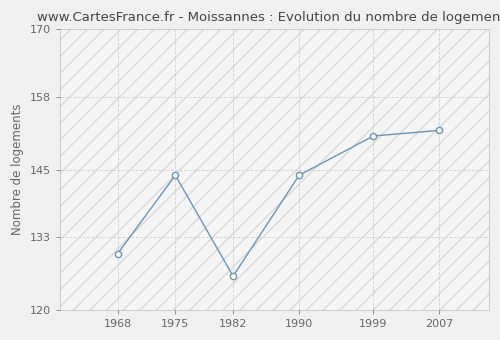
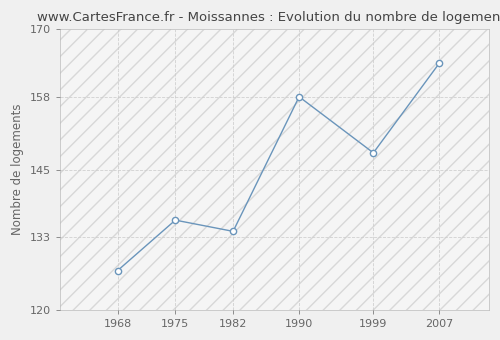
1968: 130 -> 127
1975: 144 -> 136
1982: 126 -> 134
1990: 144 -> 158
1999: 151 -> 148
2007: 152 -> 164
